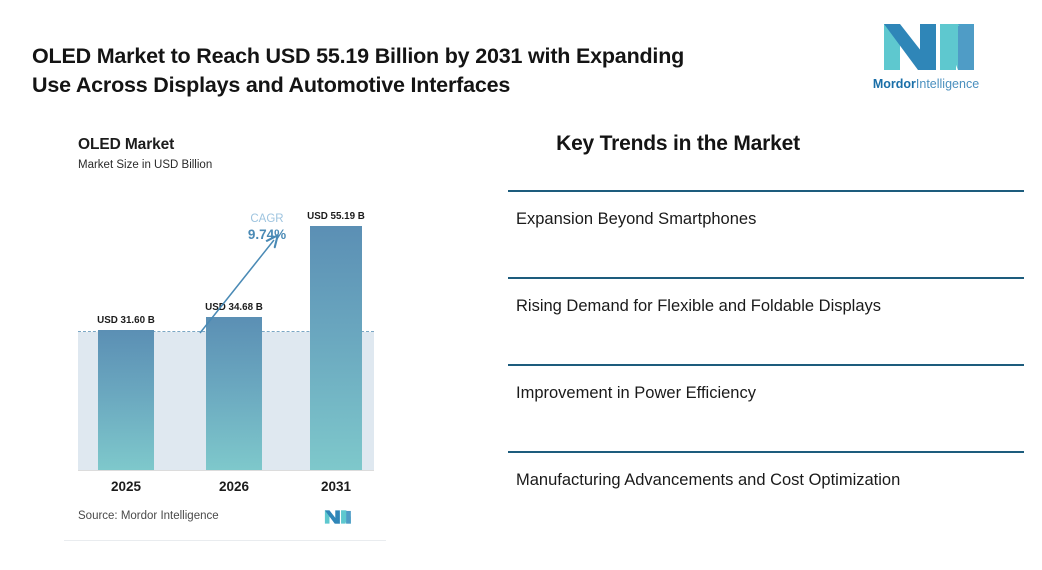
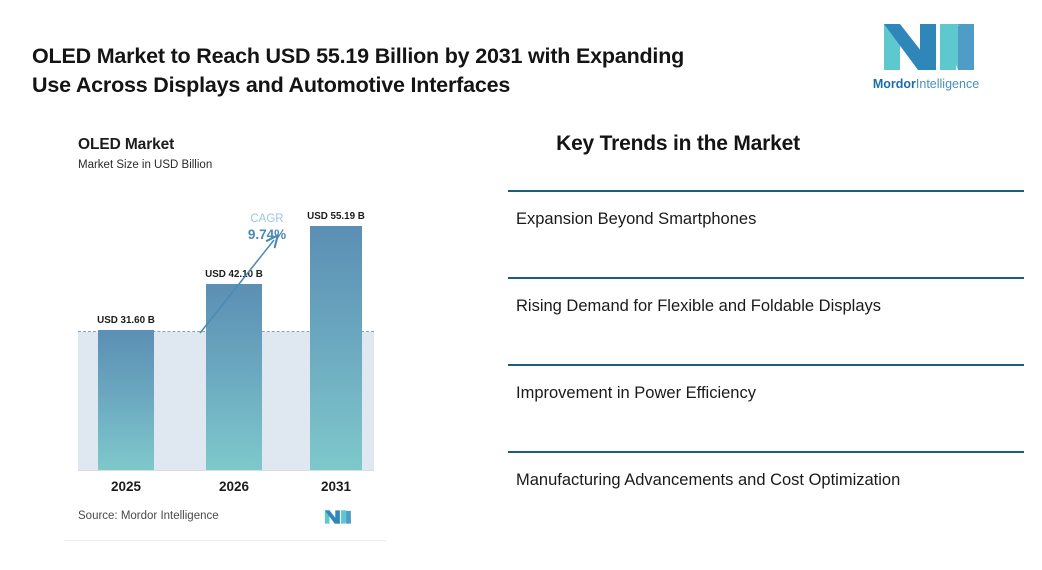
2026: 34.68 -> 42.10
